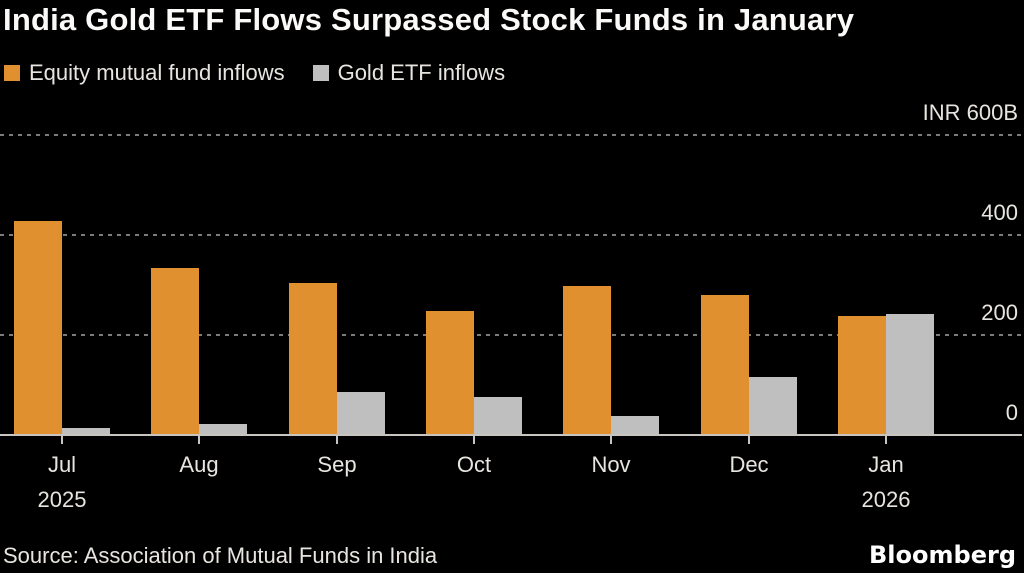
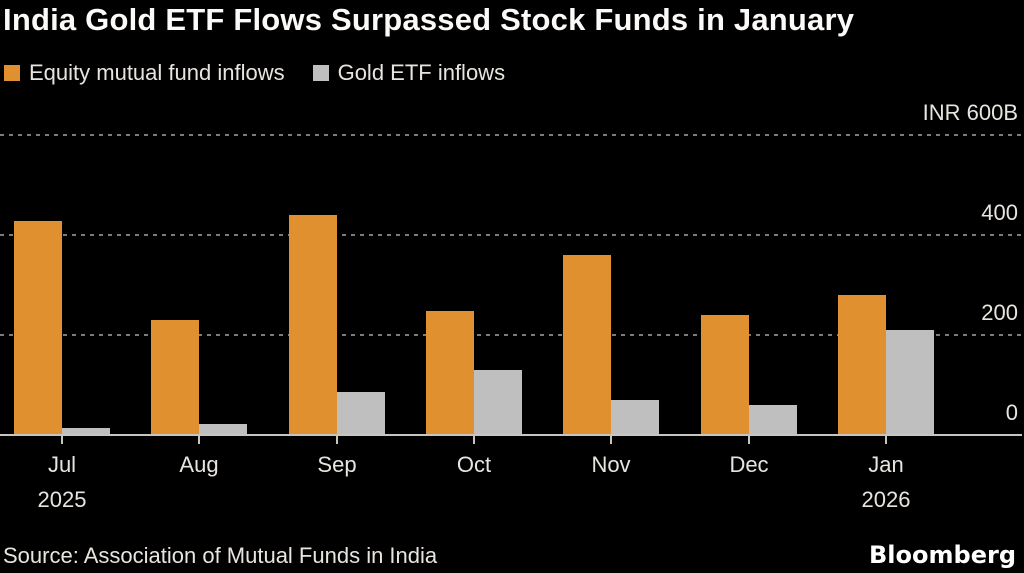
Equity mutual fund inflows/Aug: 330 -> 230
Equity mutual fund inflows/Sep: 300 -> 440
Gold ETF inflows/Oct: 80 -> 130
Equity mutual fund inflows/Nov: 300 -> 360
Gold ETF inflows/Nov: 40 -> 70
Equity mutual fund inflows/Dec: 280 -> 240
Gold ETF inflows/Dec: 120 -> 60
Equity mutual fund inflows/Jan: 240 -> 280
Gold ETF inflows/Jan: 240 -> 210
